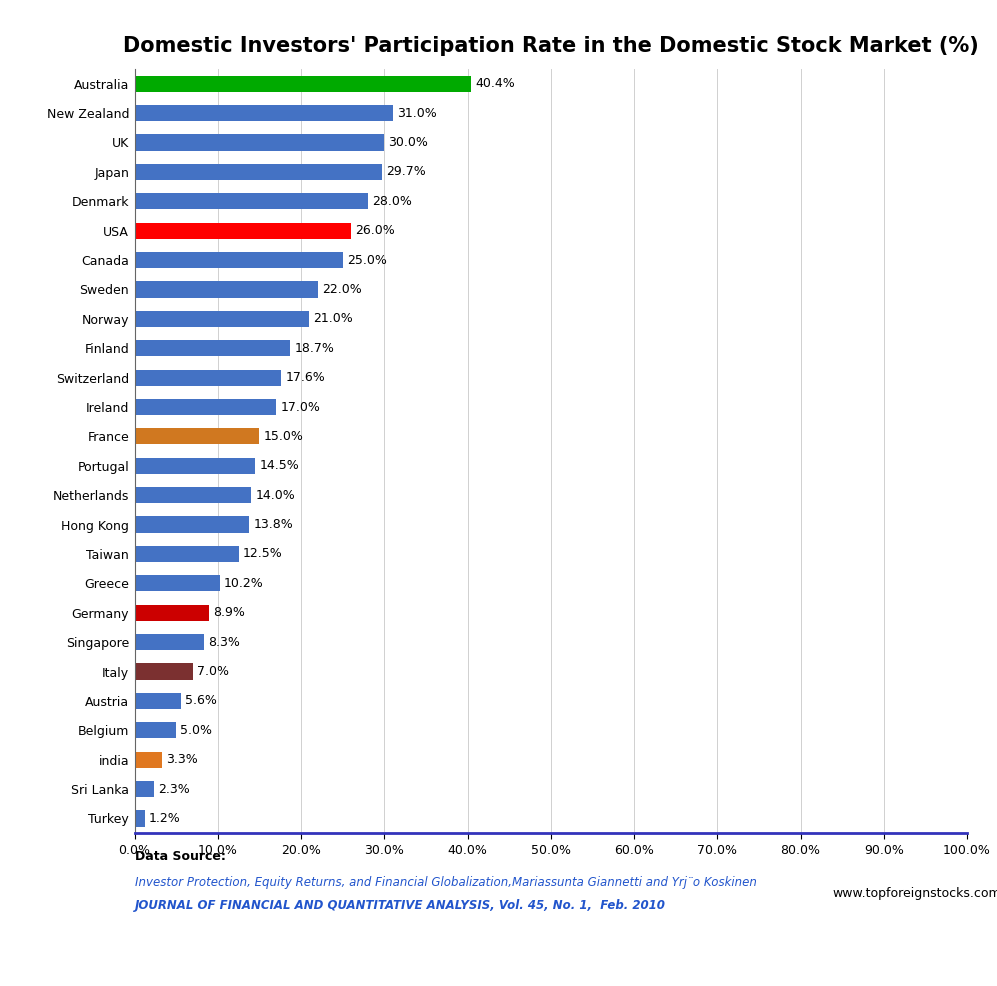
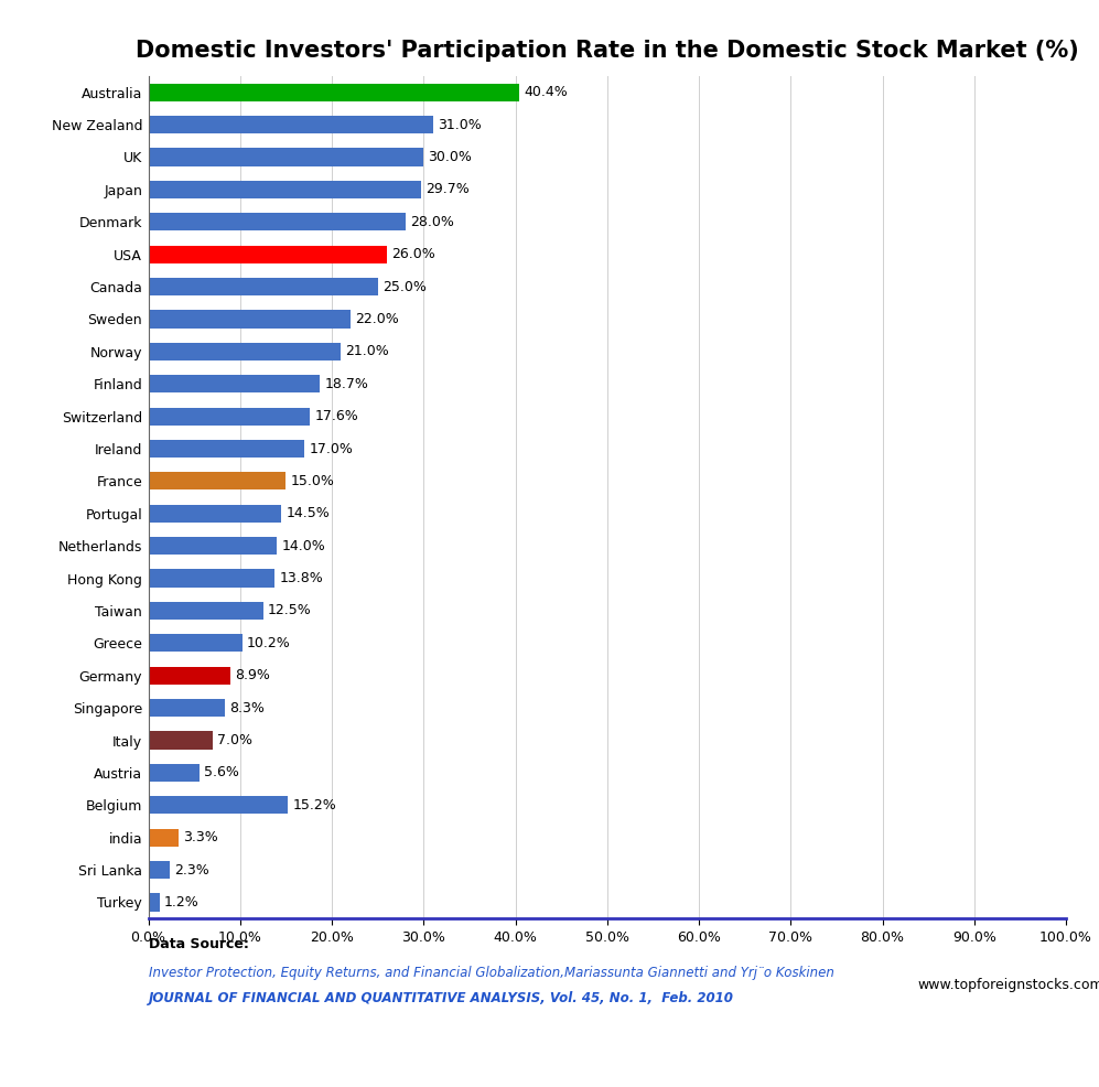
Belgium: 5.0% -> 15.2%
